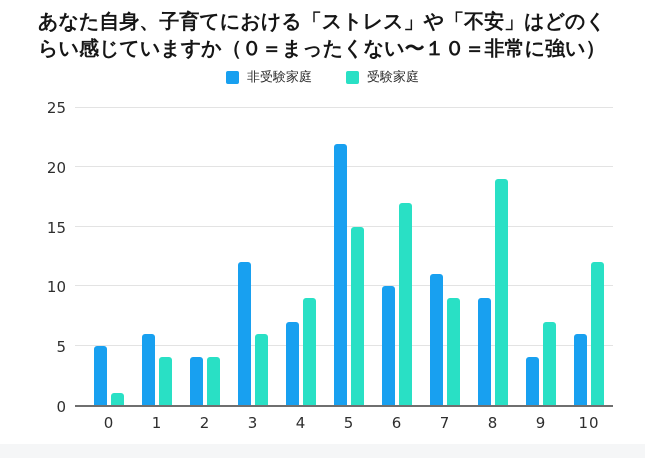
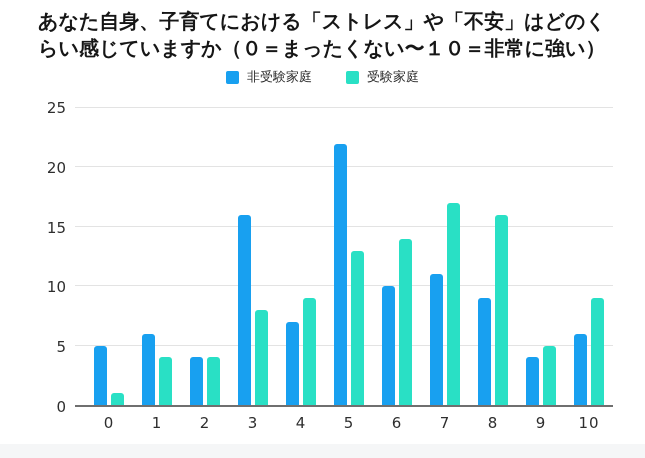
非受験家庭/3: 12 -> 16
受験家庭/3: 6 -> 8
受験家庭/5: 15 -> 13
受験家庭/6: 17 -> 14
受験家庭/7: 9 -> 17
受験家庭/8: 19 -> 16
受験家庭/9: 7 -> 5
受験家庭/10: 12 -> 9
